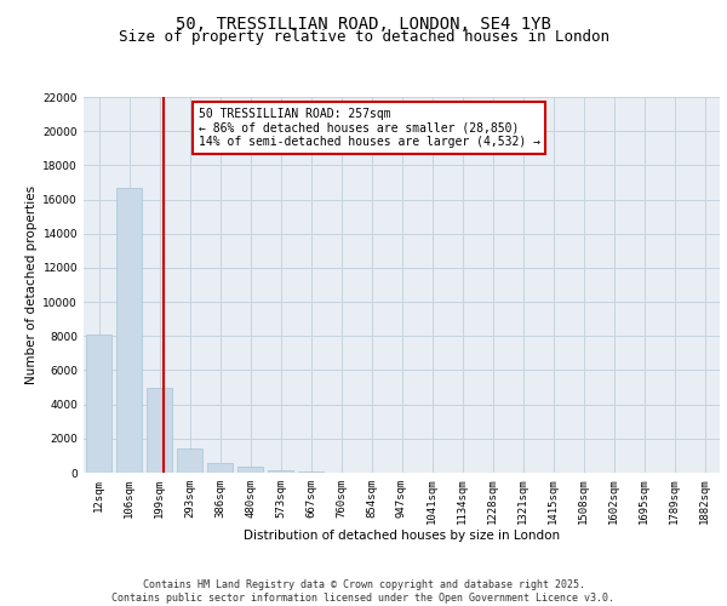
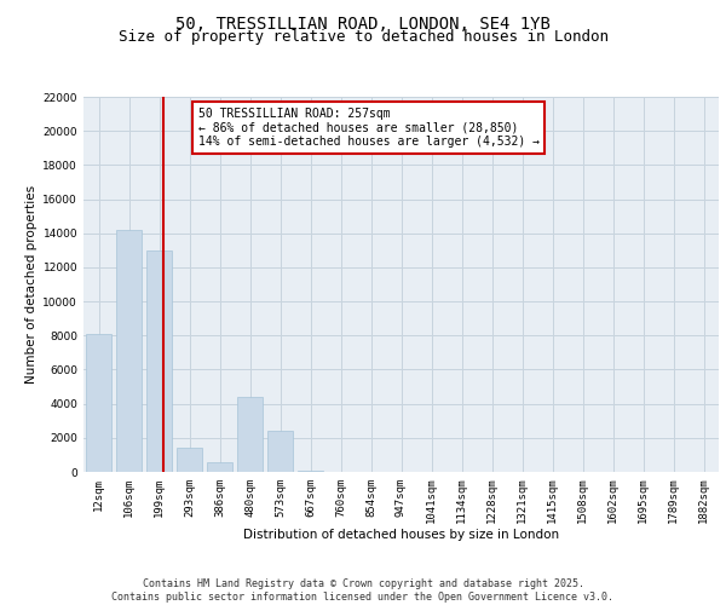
106sqm: 16700 -> 14200
199sqm: 5000 -> 13000
480sqm: 400 -> 4400
573sqm: 200 -> 2400
